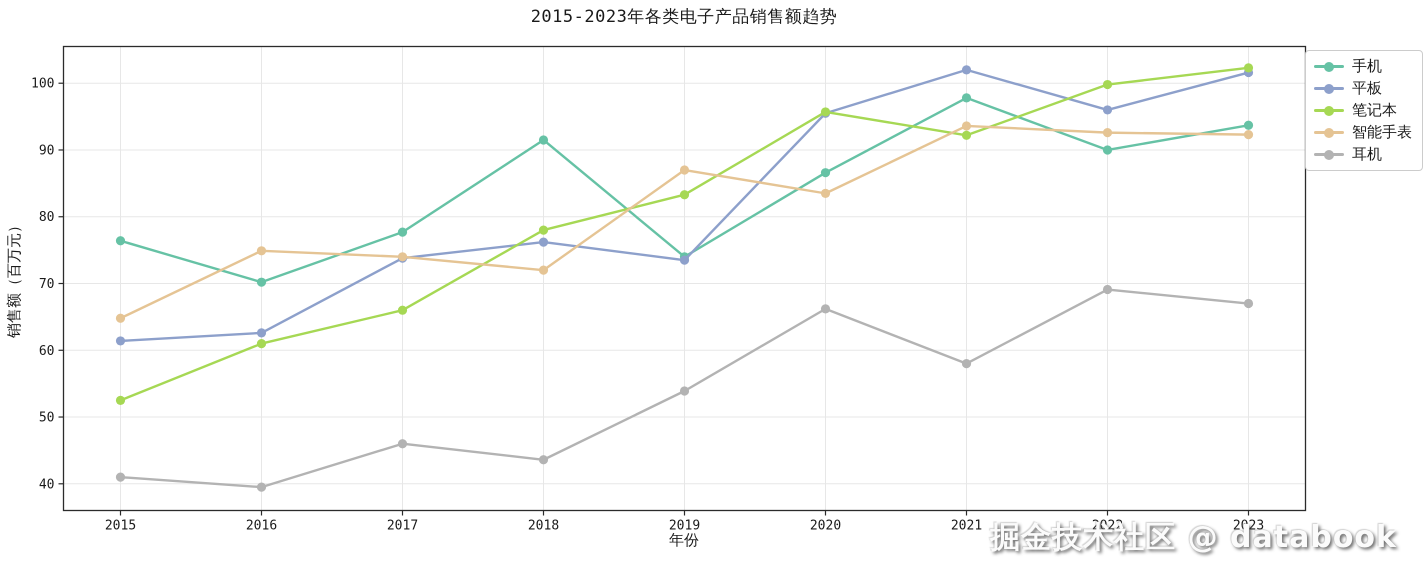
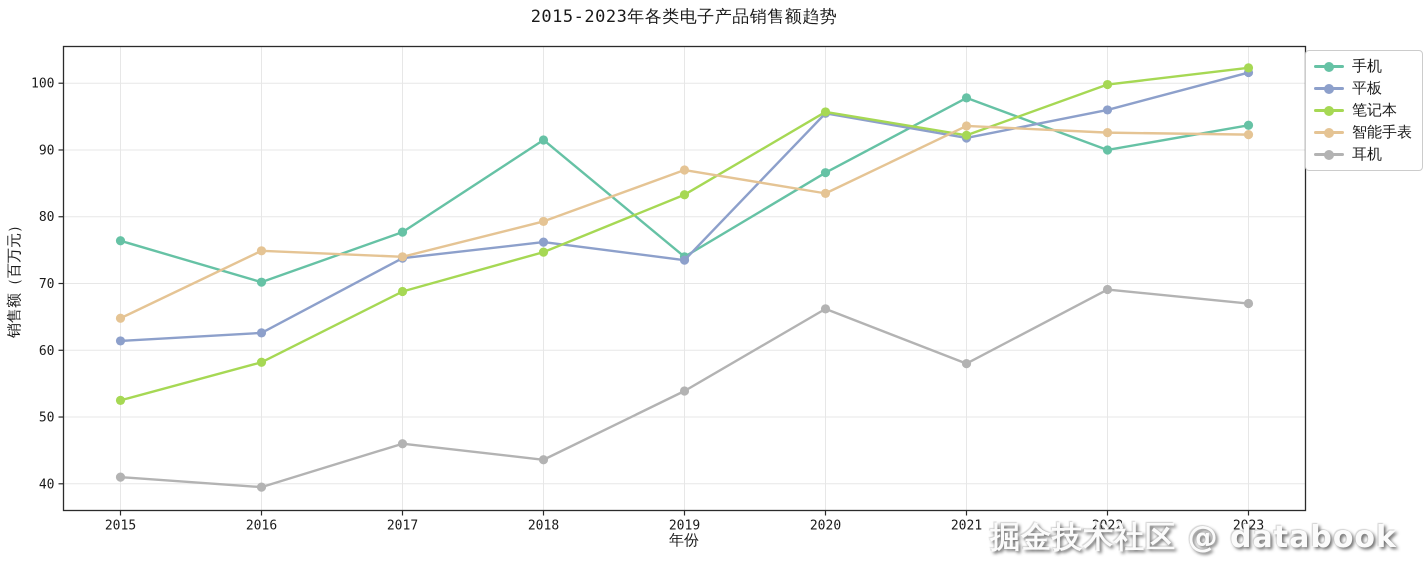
笔记本/2016: 61 -> 58
笔记本/2017: 66 -> 69
笔记本/2018: 78 -> 75
智能手表/2018: 72 -> 79
平板/2021: 102 -> 92
